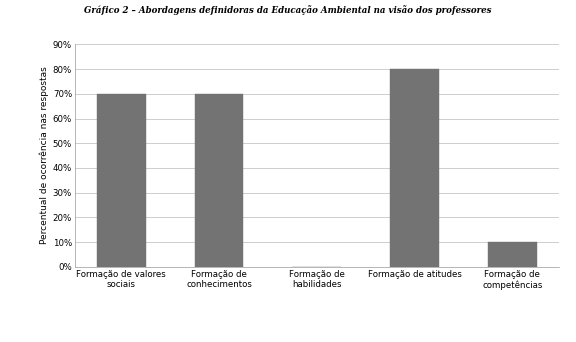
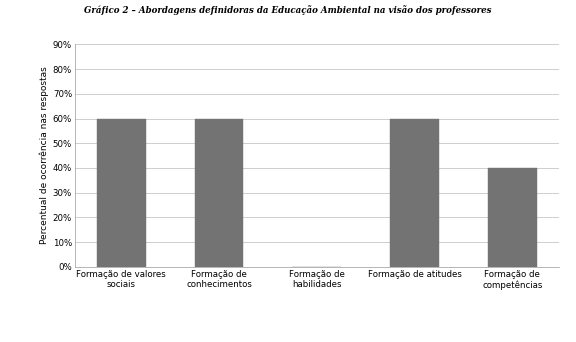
Formação de valores sociais: 70% -> 60%
Formação de conhecimentos: 70% -> 60%
Formação de atitudes: 80% -> 60%
Formação de competências: 10% -> 40%
